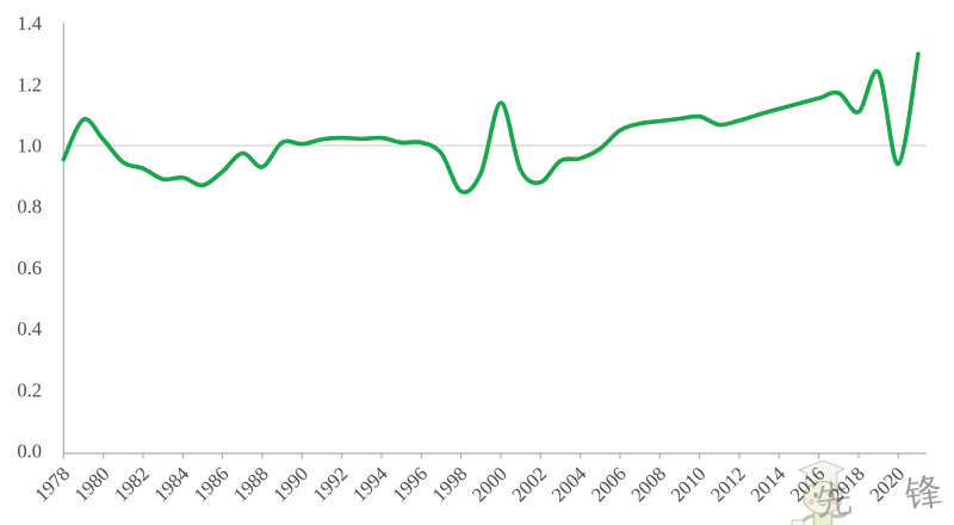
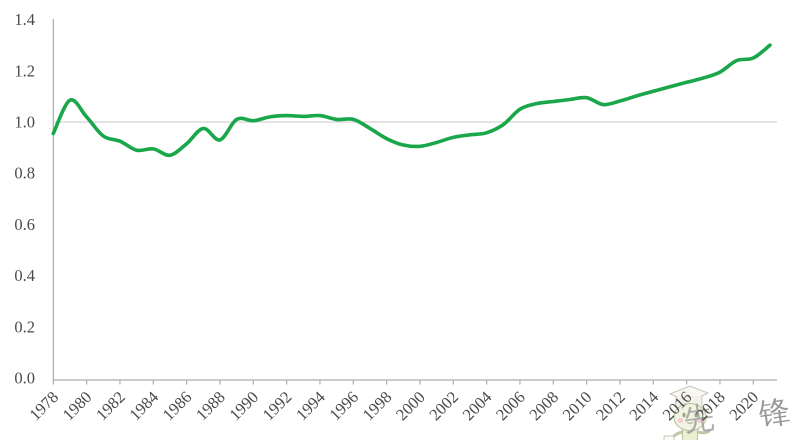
1998: 0.85 -> 0.94
2000: 1.14 -> 0.91
2002: 0.88 -> 0.94
2018: 1.11 -> 1.20
2020: 0.94 -> 1.25
